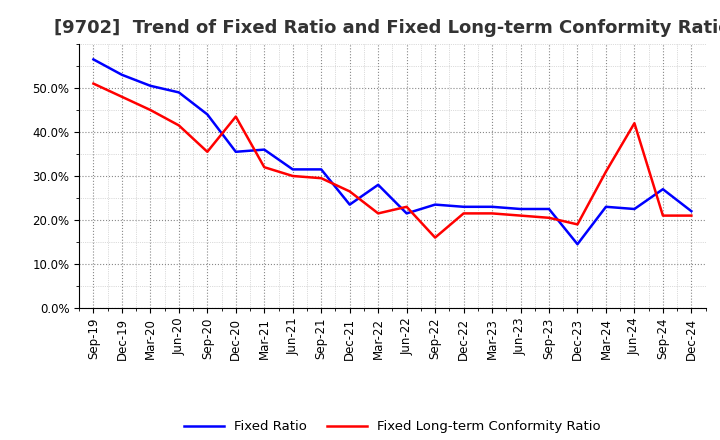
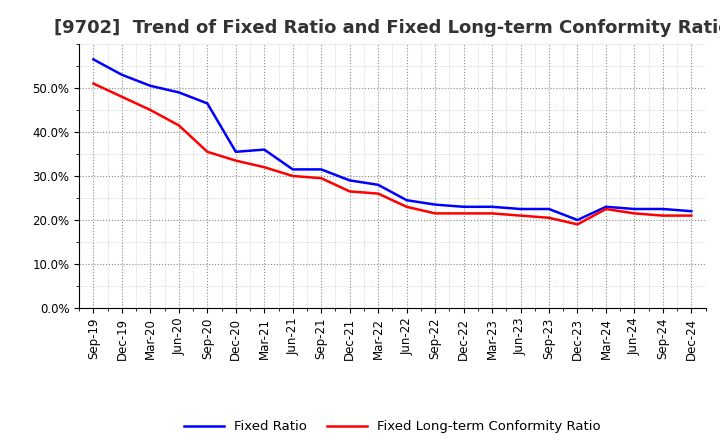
Fixed Ratio/Sep-20: 44.0% -> 46.5%
Fixed Long-term Conformity Ratio/Dec-20: 43.5% -> 33.5%
Fixed Ratio/Dec-21: 23.5% -> 29.0%
Fixed Long-term Conformity Ratio/Mar-22: 21.5% -> 26.0%
Fixed Ratio/Jun-22: 21.5% -> 24.5%
Fixed Long-term Conformity Ratio/Sep-22: 16.0% -> 21.5%
Fixed Ratio/Dec-23: 14.5% -> 20.0%
Fixed Long-term Conformity Ratio/Mar-24: 31.0% -> 22.5%
Fixed Long-term Conformity Ratio/Jun-24: 42.0% -> 21.5%
Fixed Ratio/Sep-24: 27.0% -> 22.5%
